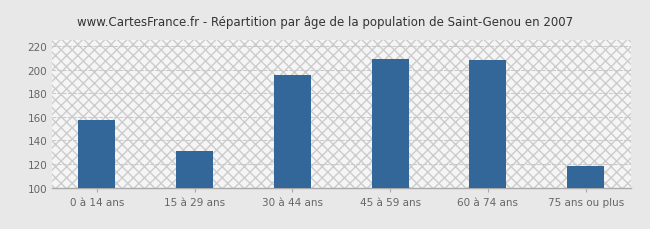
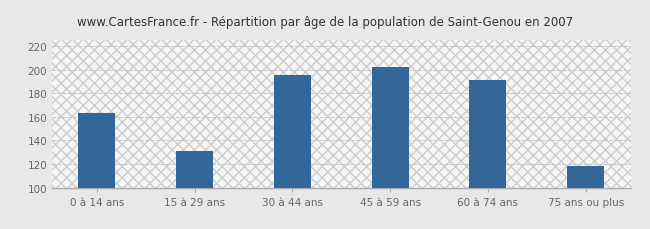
0 à 14 ans: 157 -> 163
45 à 59 ans: 209 -> 202
60 à 74 ans: 208 -> 191
